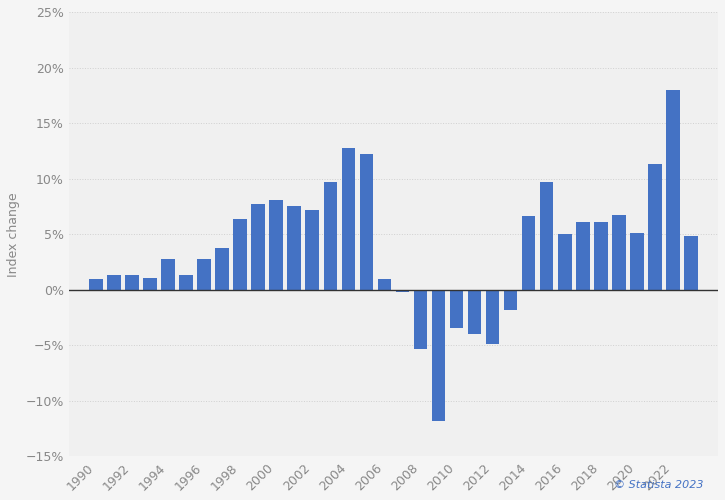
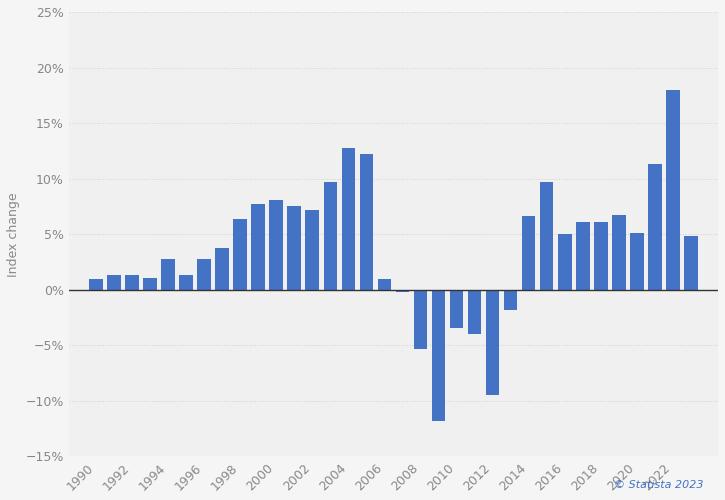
2012: -4.9% -> -9.5%
